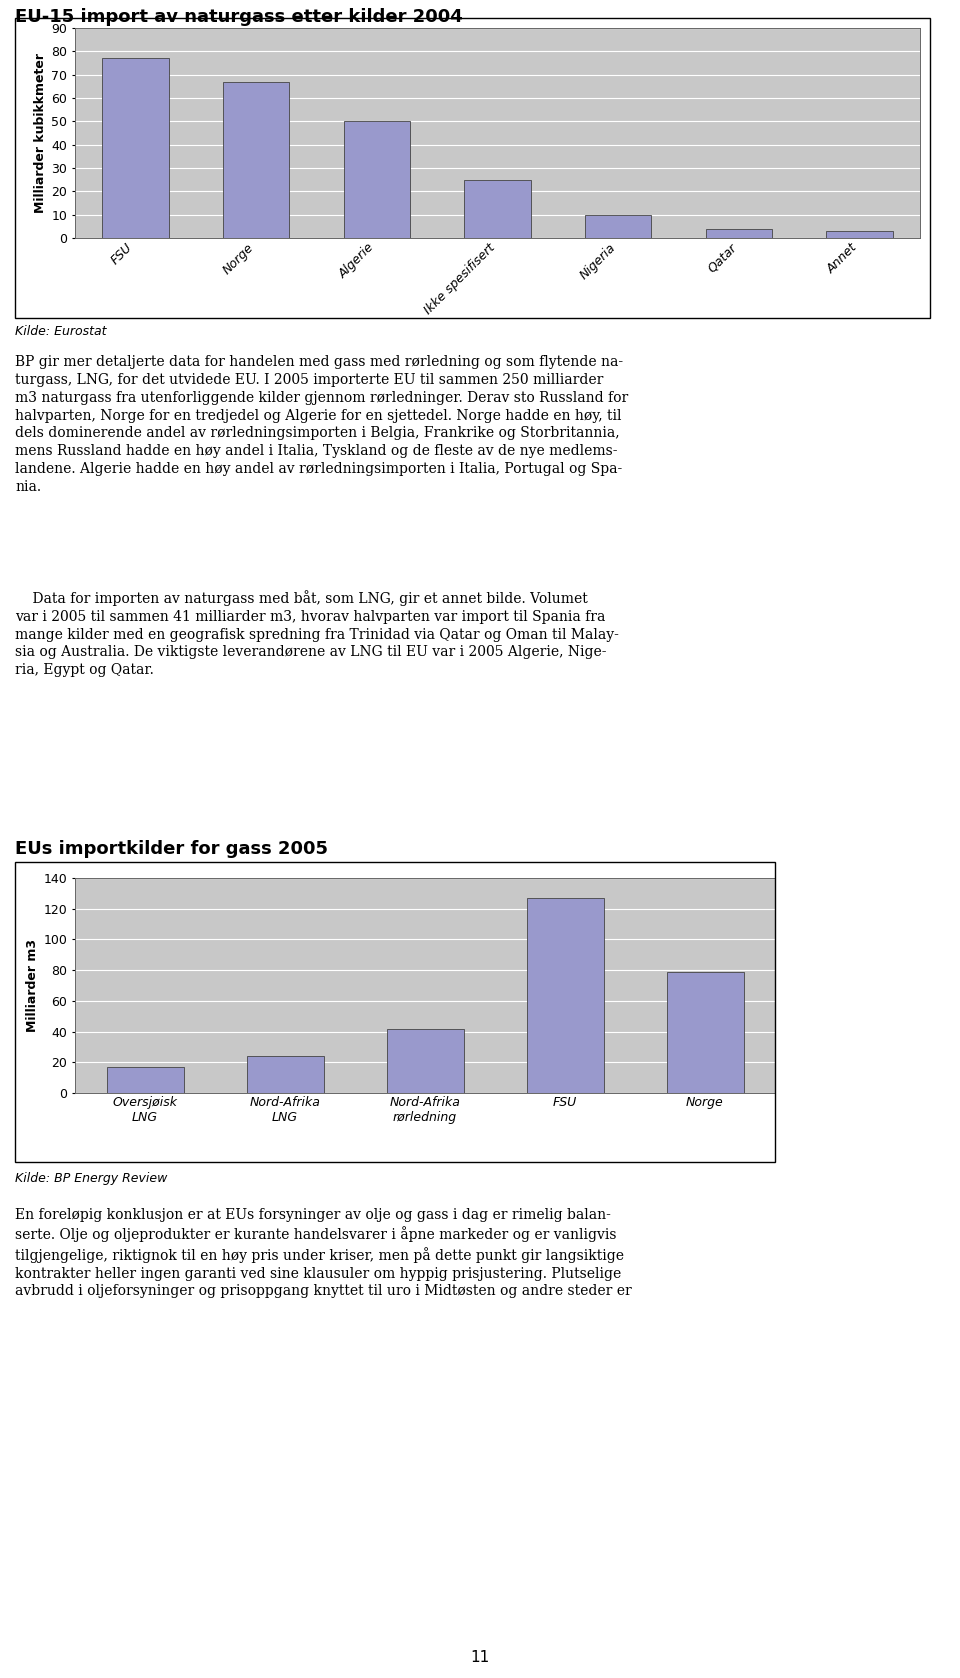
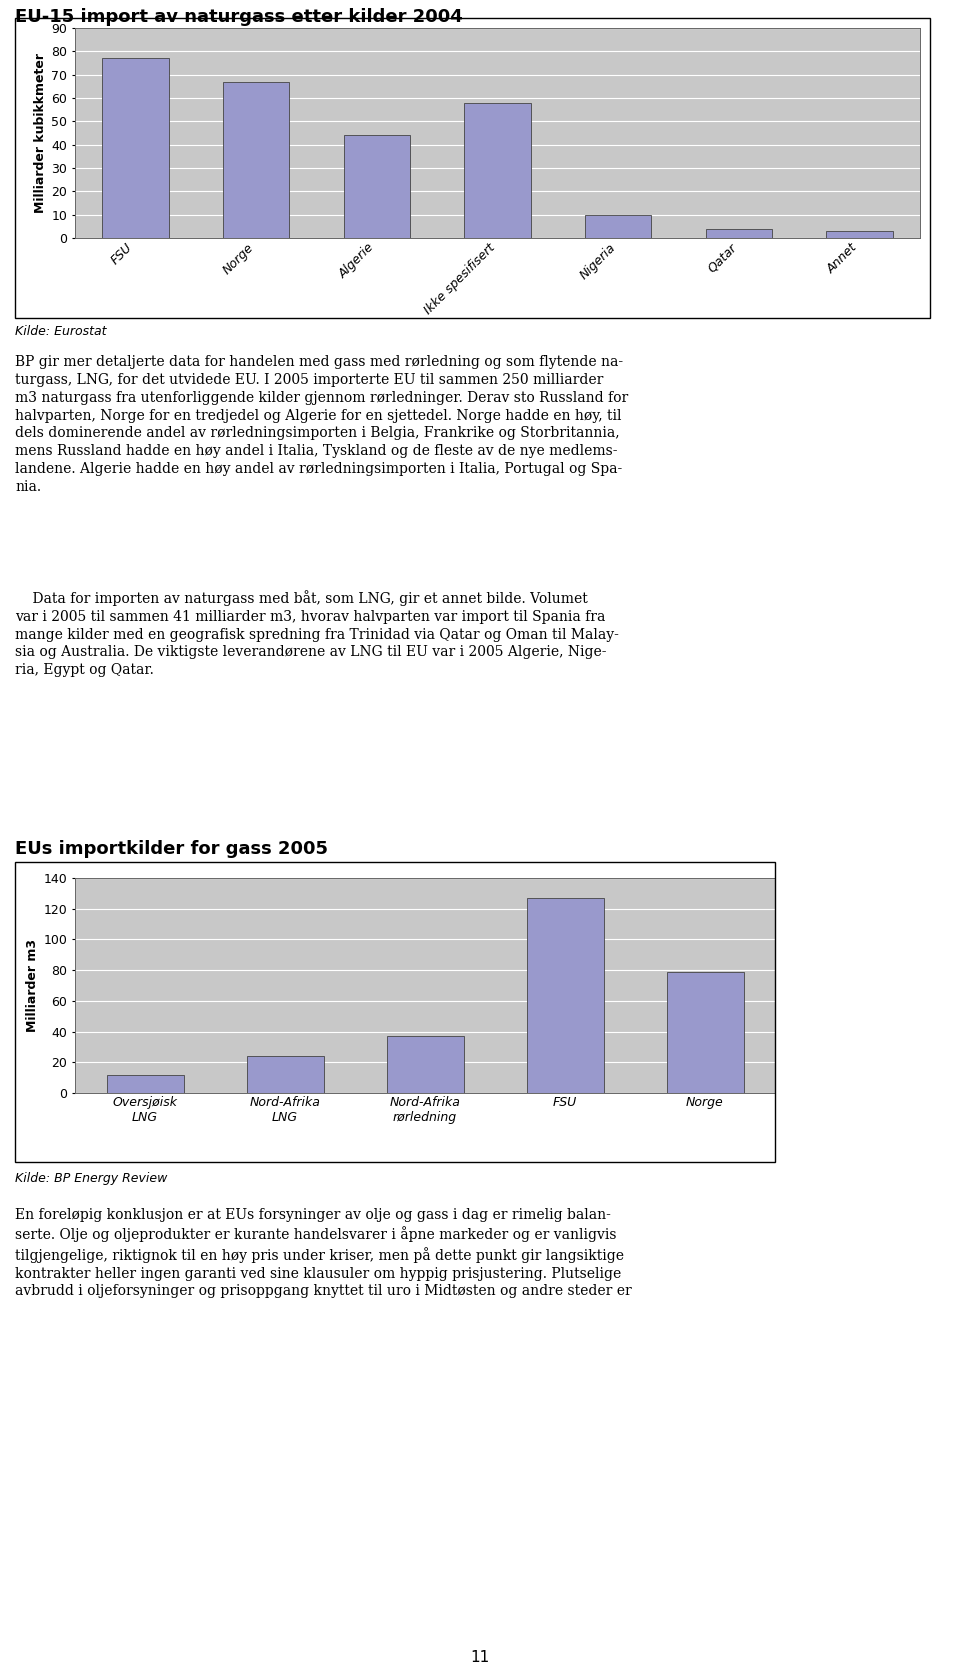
Algerie: 50 -> 44
Ikke spesifisert: 25 -> 58
Oversjøisk LNG: 17 -> 12
Nord-Afrika rørledning: 42 -> 37
